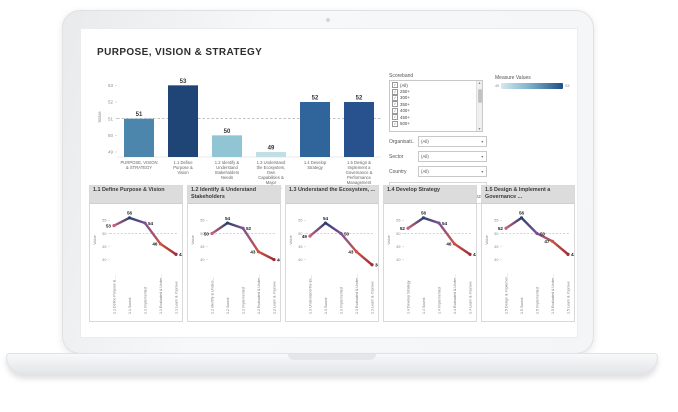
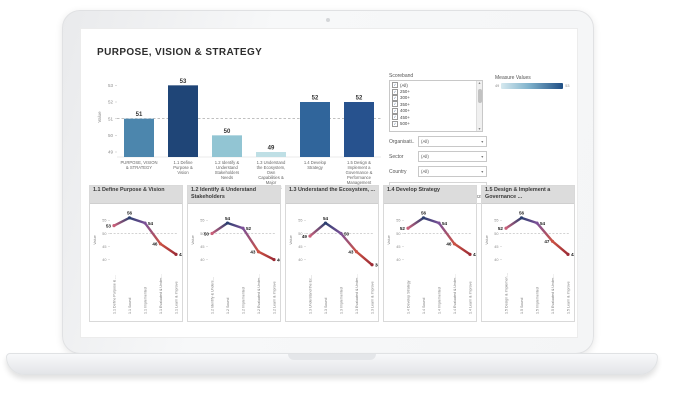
1.5 Design & Implement a Governance .../1.5 Implemented: 50 -> 54
